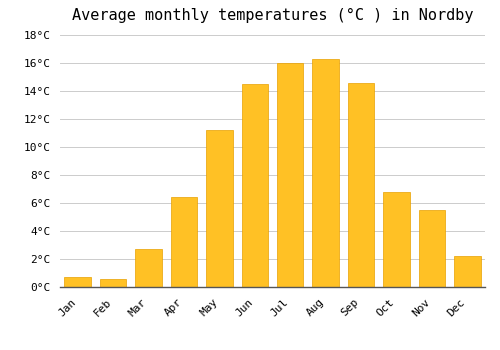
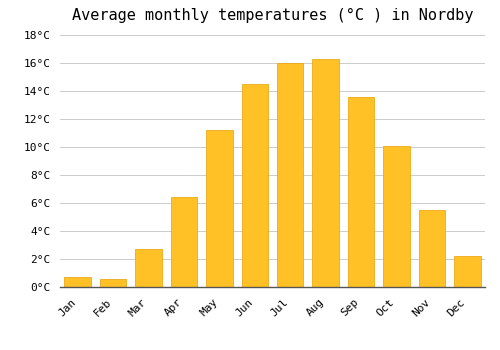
Sep: 14.6°C -> 13.6°C
Oct: 6.8°C -> 10.1°C
